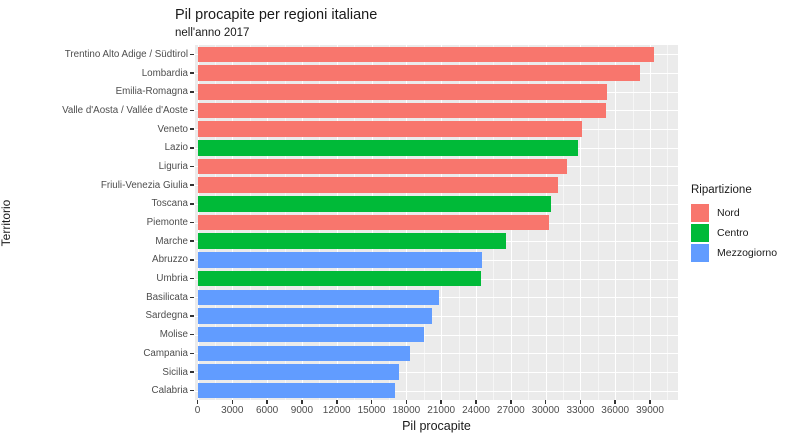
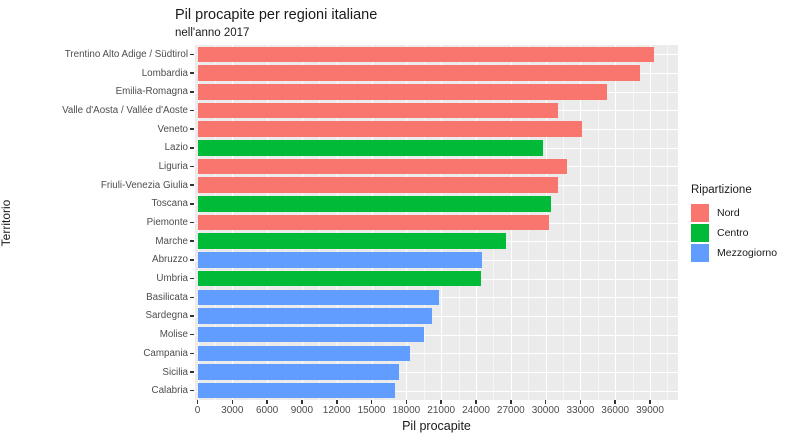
Valle d'Aosta / Vallée d'Aoste: 35200 -> 31100
Lazio: 32800 -> 29800
